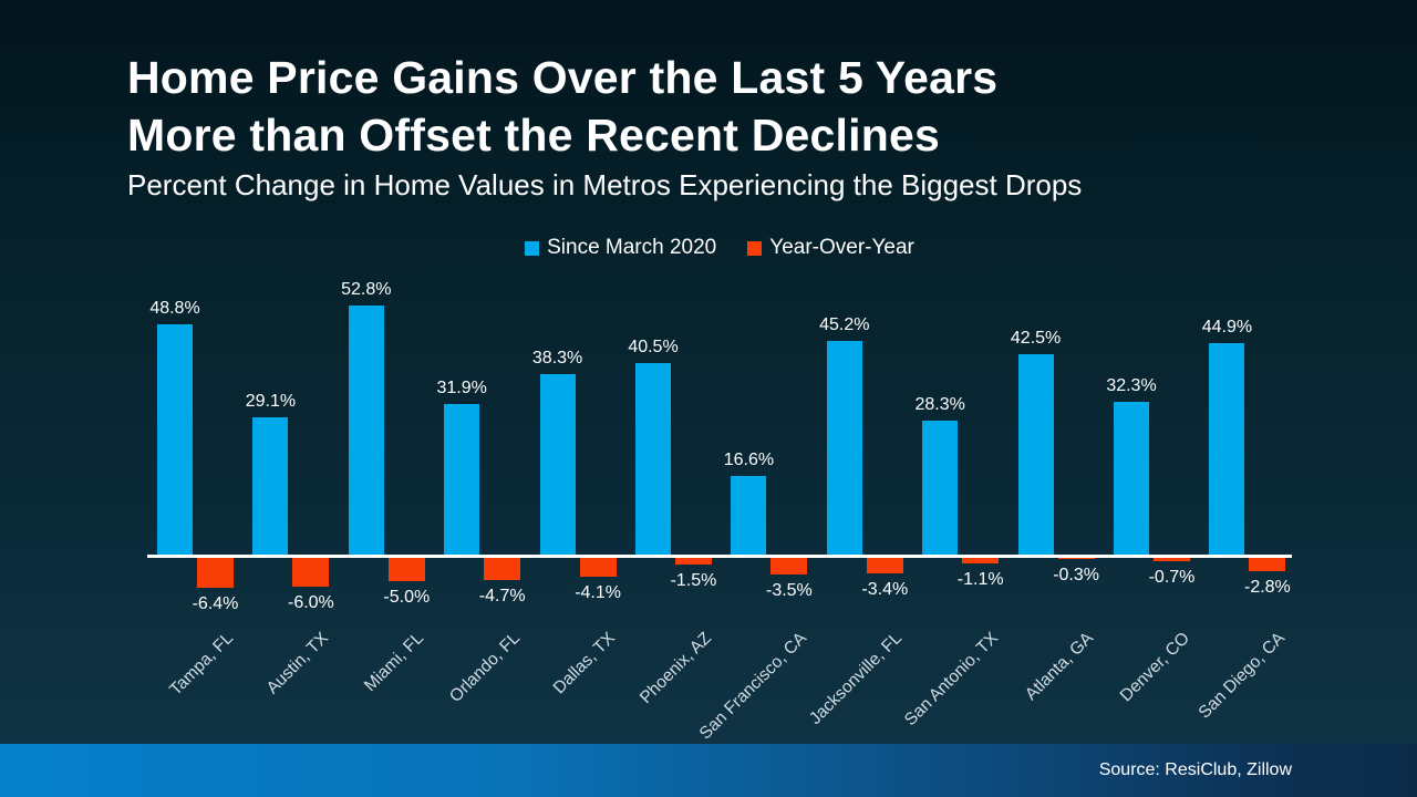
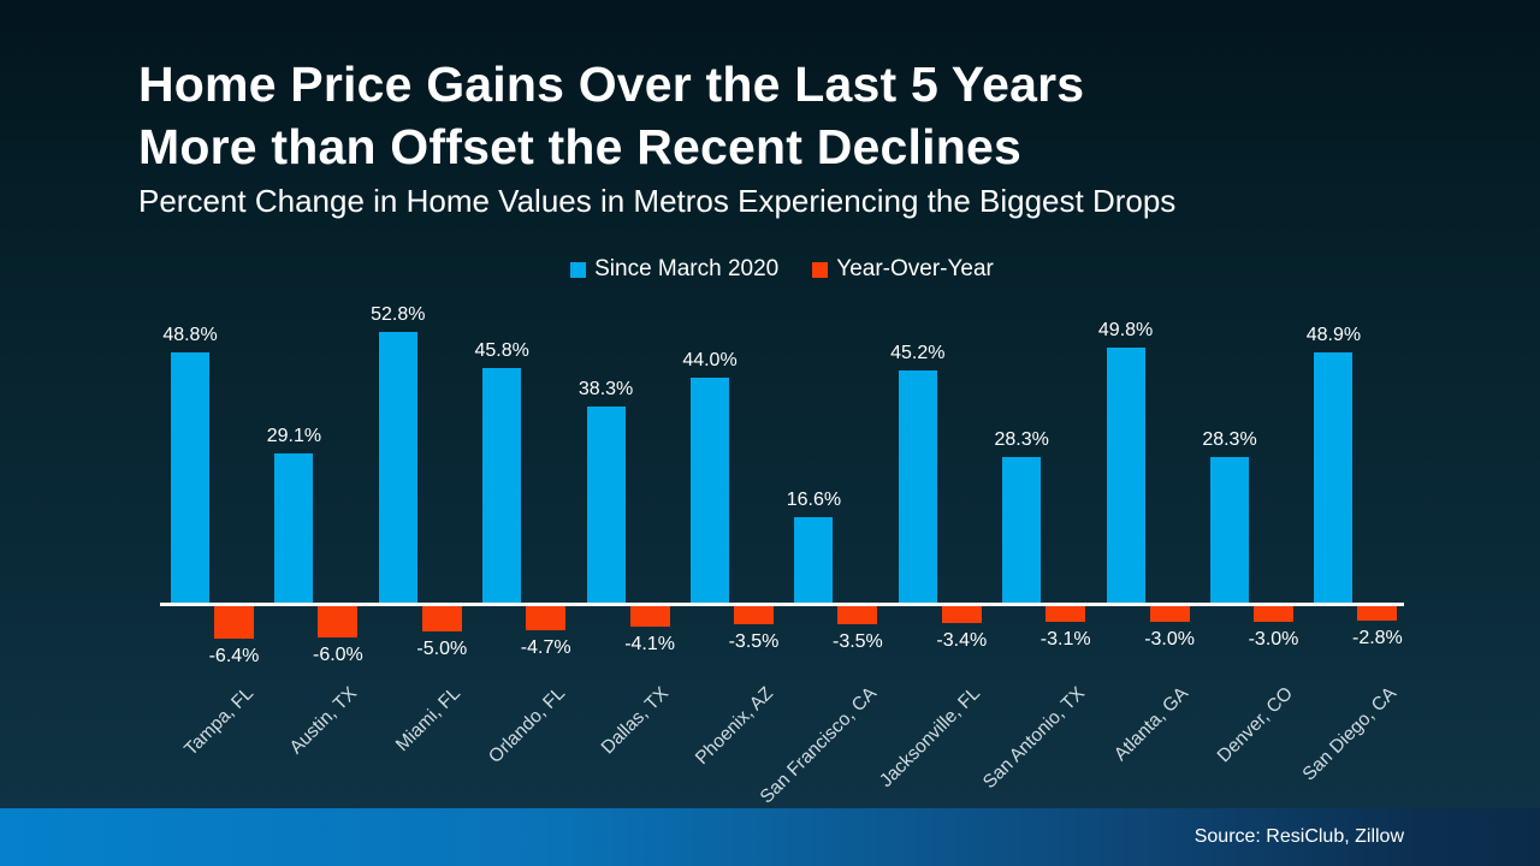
Since March 2020/Orlando, FL: 31.9% -> 45.8%
Since March 2020/Phoenix, AZ: 40.5% -> 44.0%
Year-Over-Year/Phoenix, AZ: -1.5% -> -3.5%
Year-Over-Year/San Antonio, TX: -1.1% -> -3.1%
Since March 2020/Atlanta, GA: 42.5% -> 49.8%
Year-Over-Year/Atlanta, GA: -0.3% -> -3.0%
Since March 2020/Denver, CO: 32.3% -> 28.3%
Year-Over-Year/Denver, CO: -0.7% -> -3.0%
Since March 2020/San Diego, CA: 44.9% -> 48.9%
